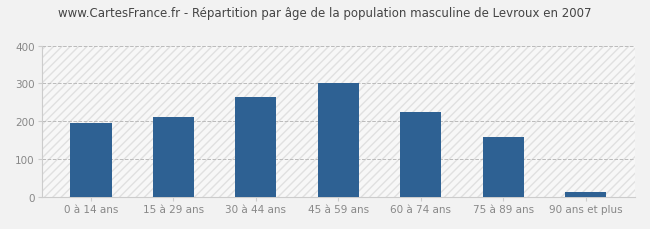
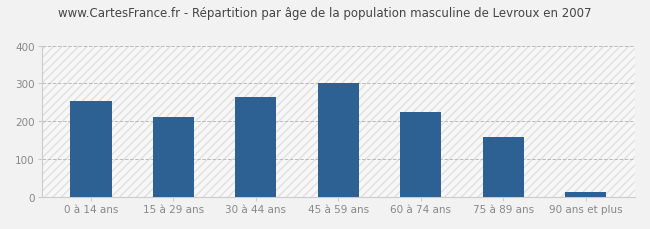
0 à 14 ans: 196 -> 255
